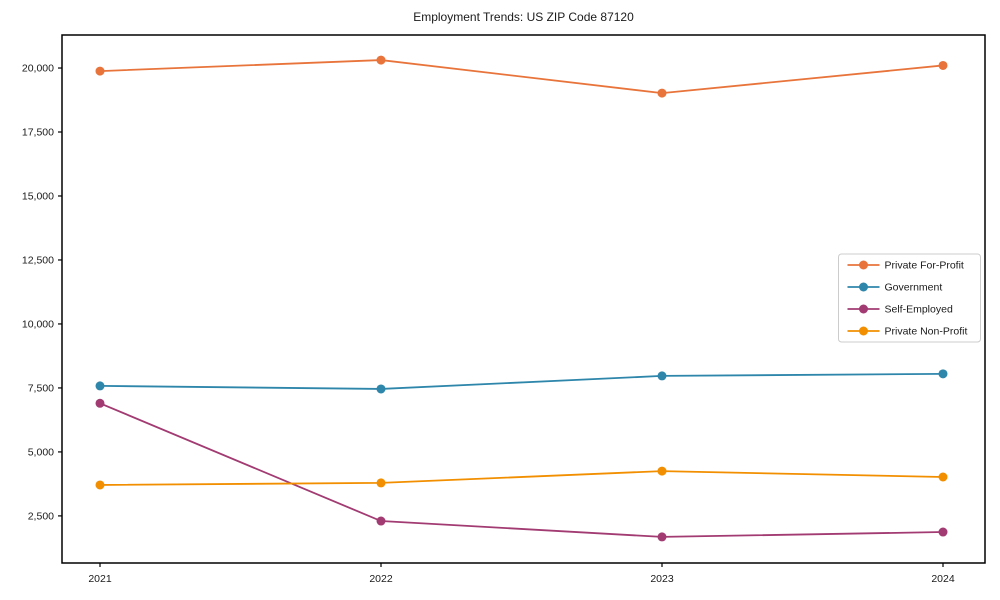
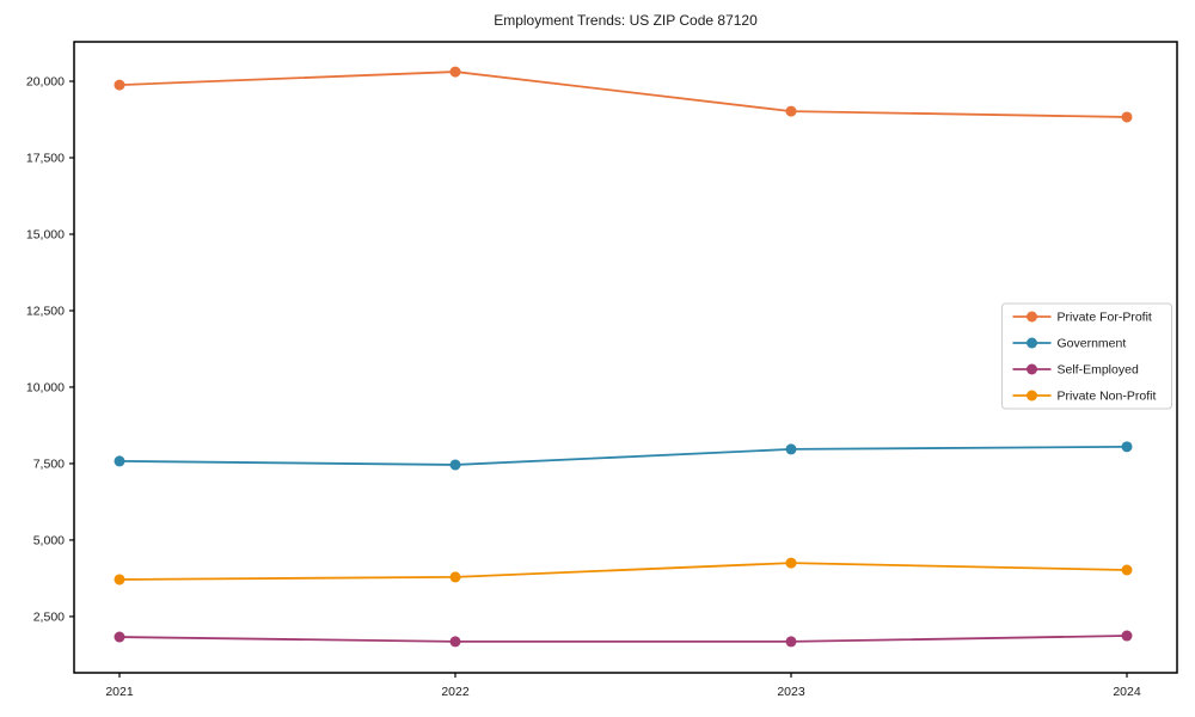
Self-Employed/2021: 6900 -> 1800
Self-Employed/2022: 2300 -> 1700
Private For-Profit/2024: 20100 -> 18800
